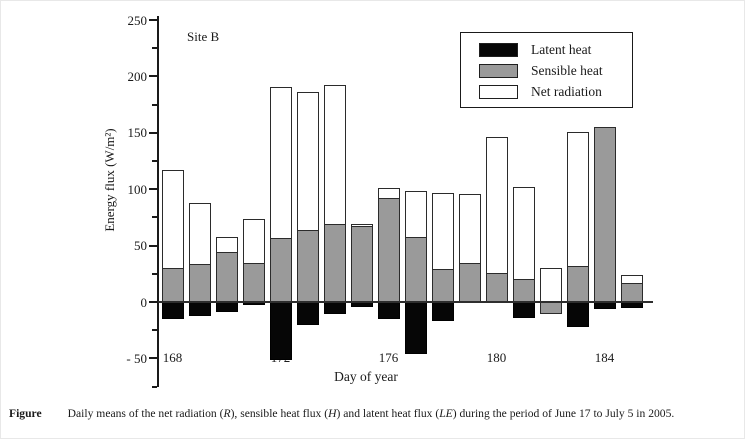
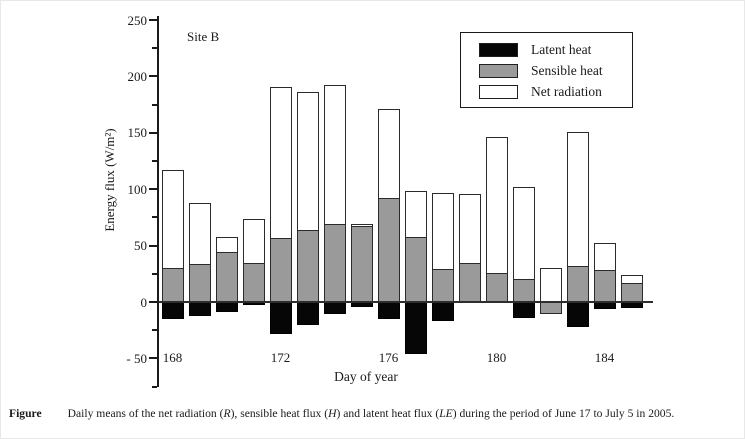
Latent heat/172: -51 -> -28
Net radiation/176: 101 -> 171
Sensible heat/184: 155 -> 28
